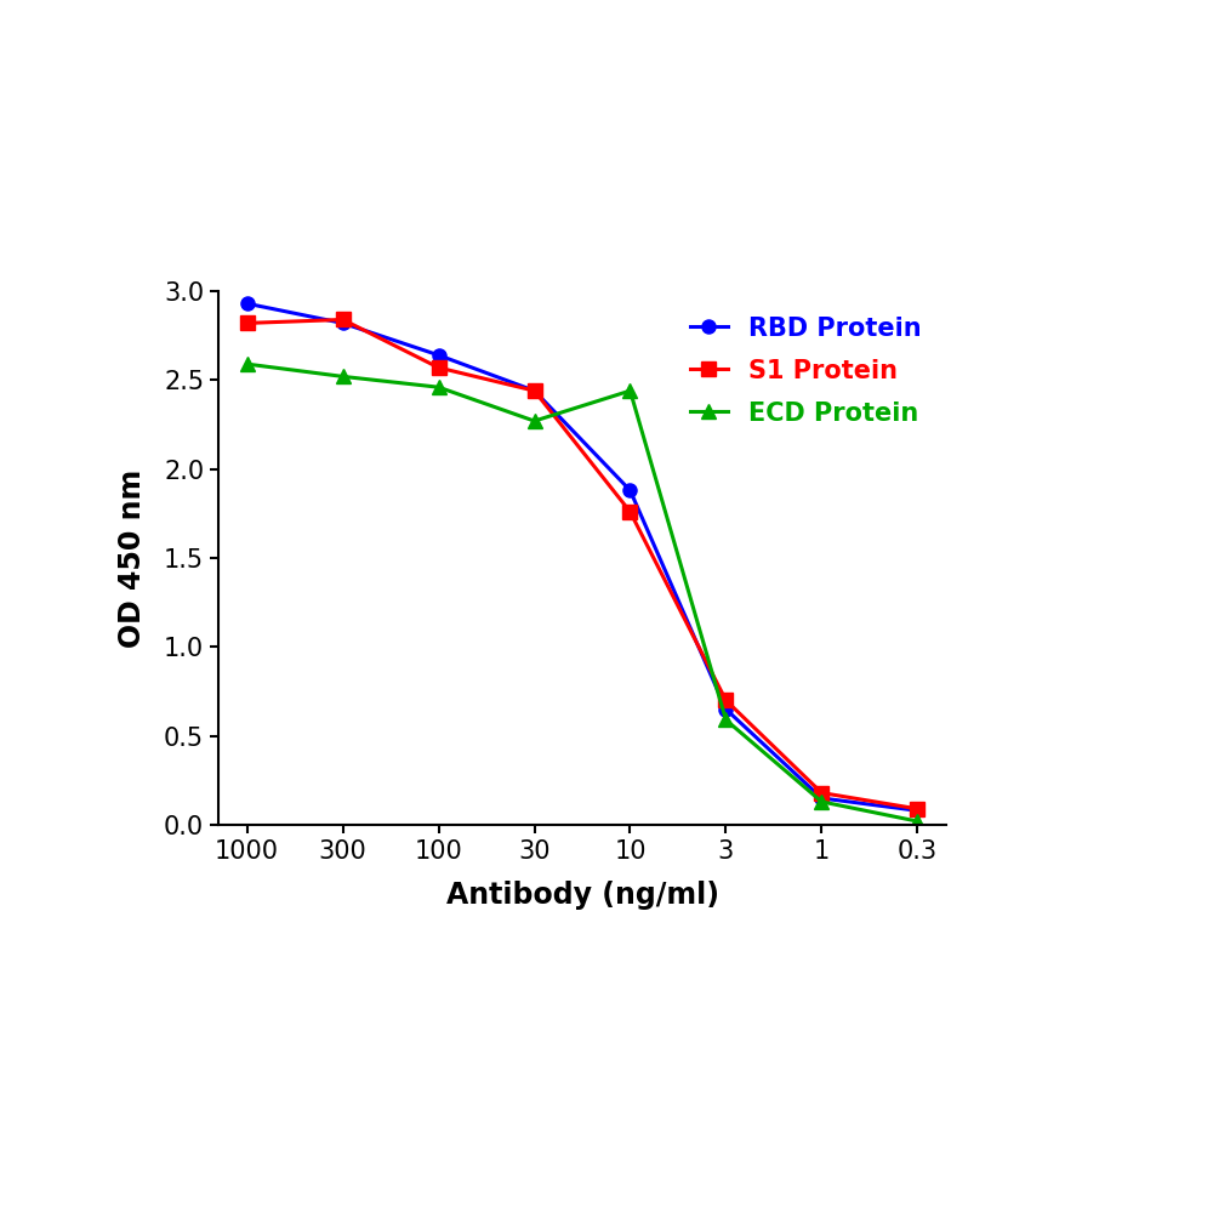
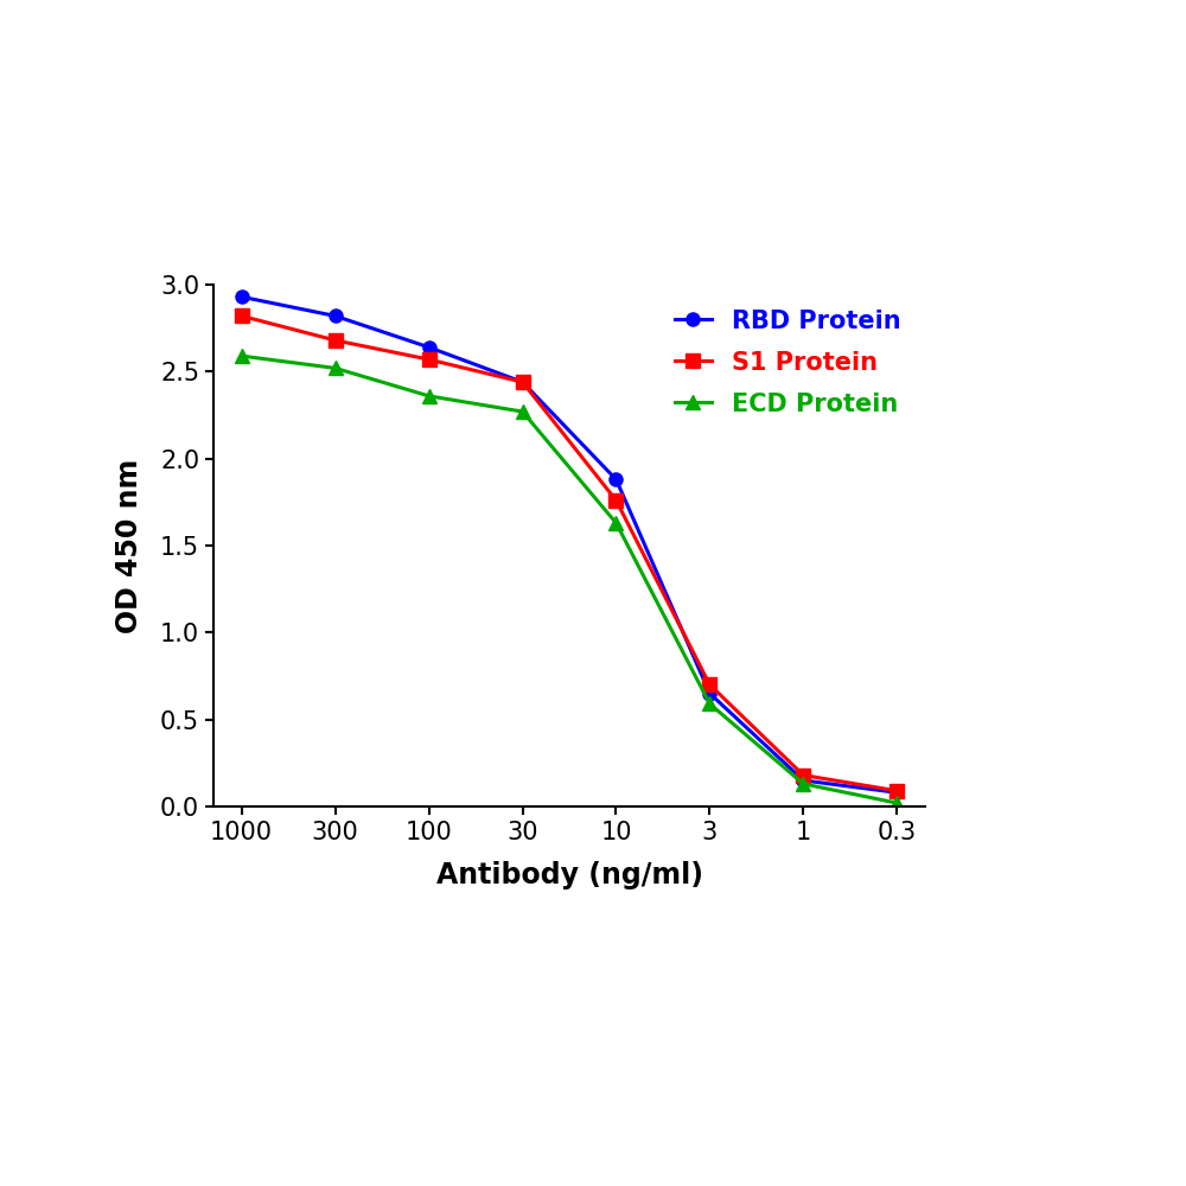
S1 Protein/300: 2.84 -> 2.68
ECD Protein/100: 2.46 -> 2.36
ECD Protein/10: 2.44 -> 1.63
